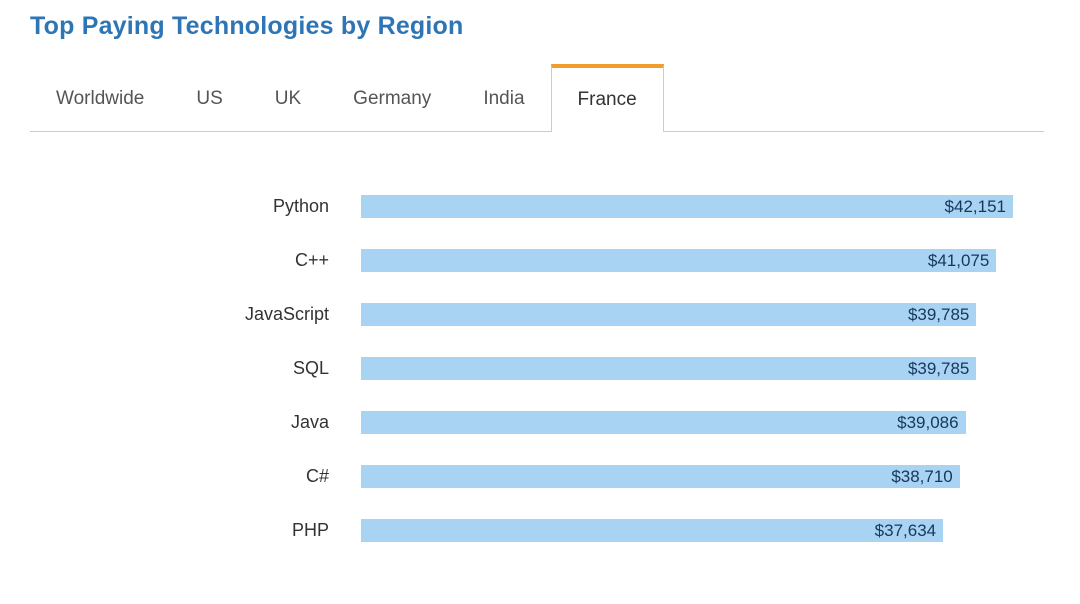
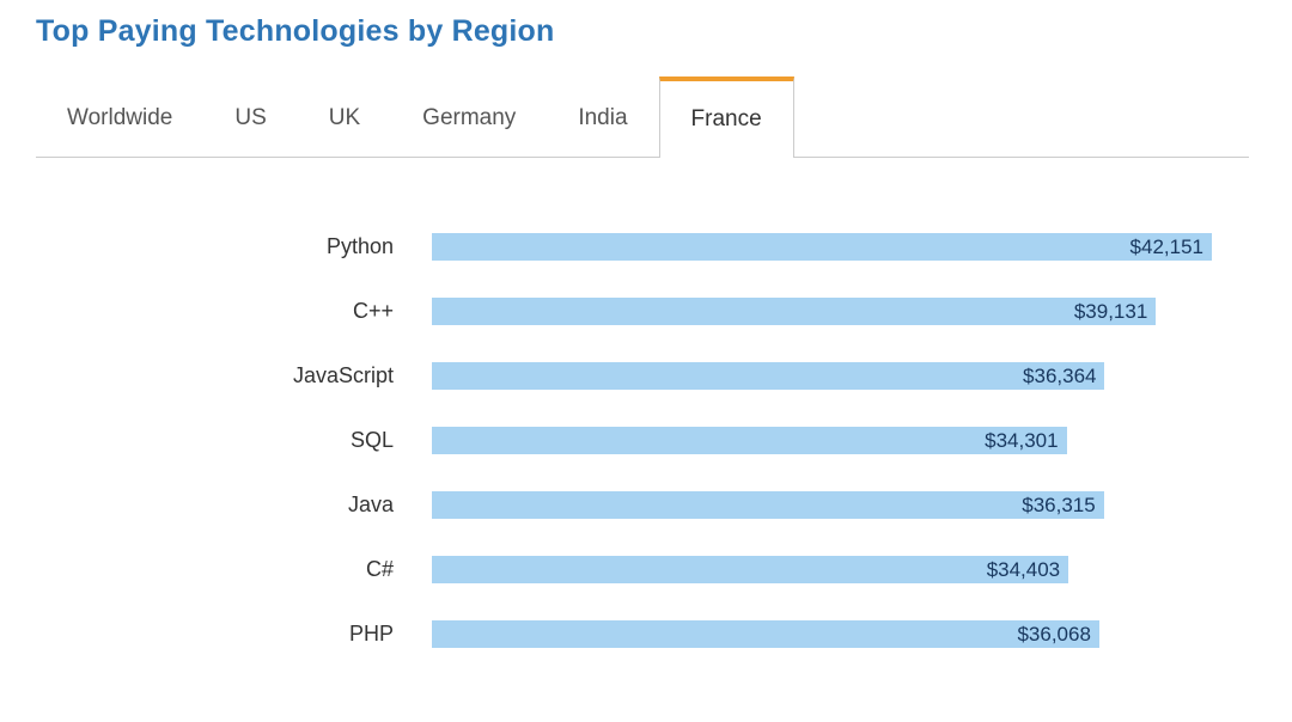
C++: $41,075 -> $39,131
JavaScript: $39,785 -> $36,364
SQL: $39,785 -> $34,301
Java: $39,086 -> $36,315
C#: $38,710 -> $34,403
PHP: $37,634 -> $36,068
